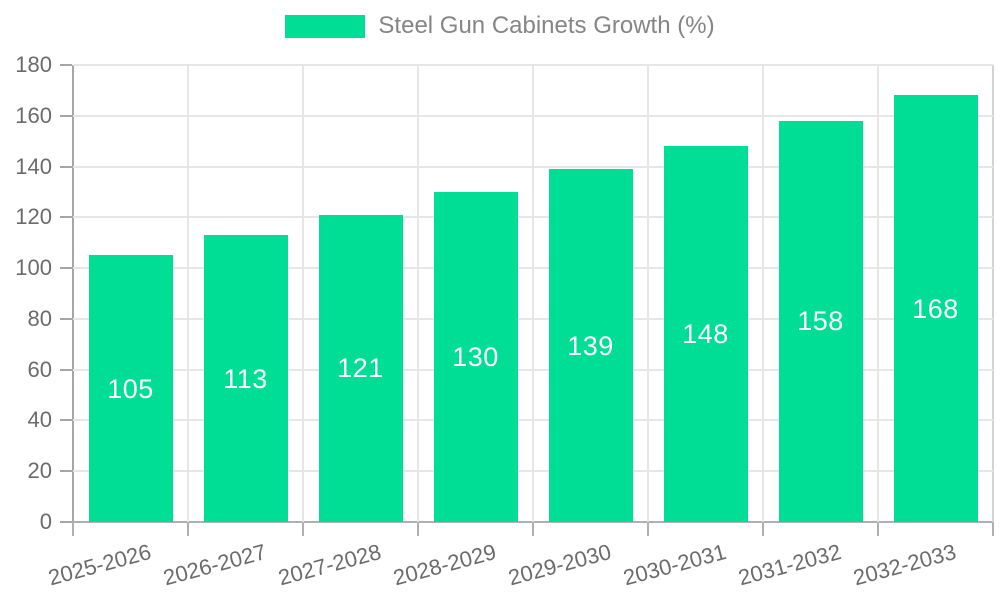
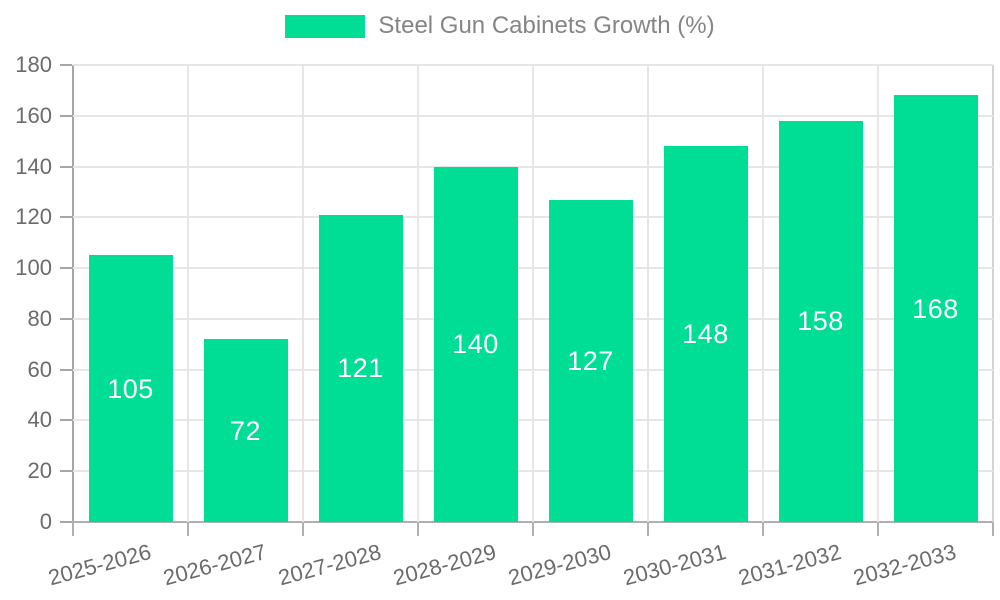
2026-2027: 113 -> 72
2028-2029: 130 -> 140
2029-2030: 139 -> 127
